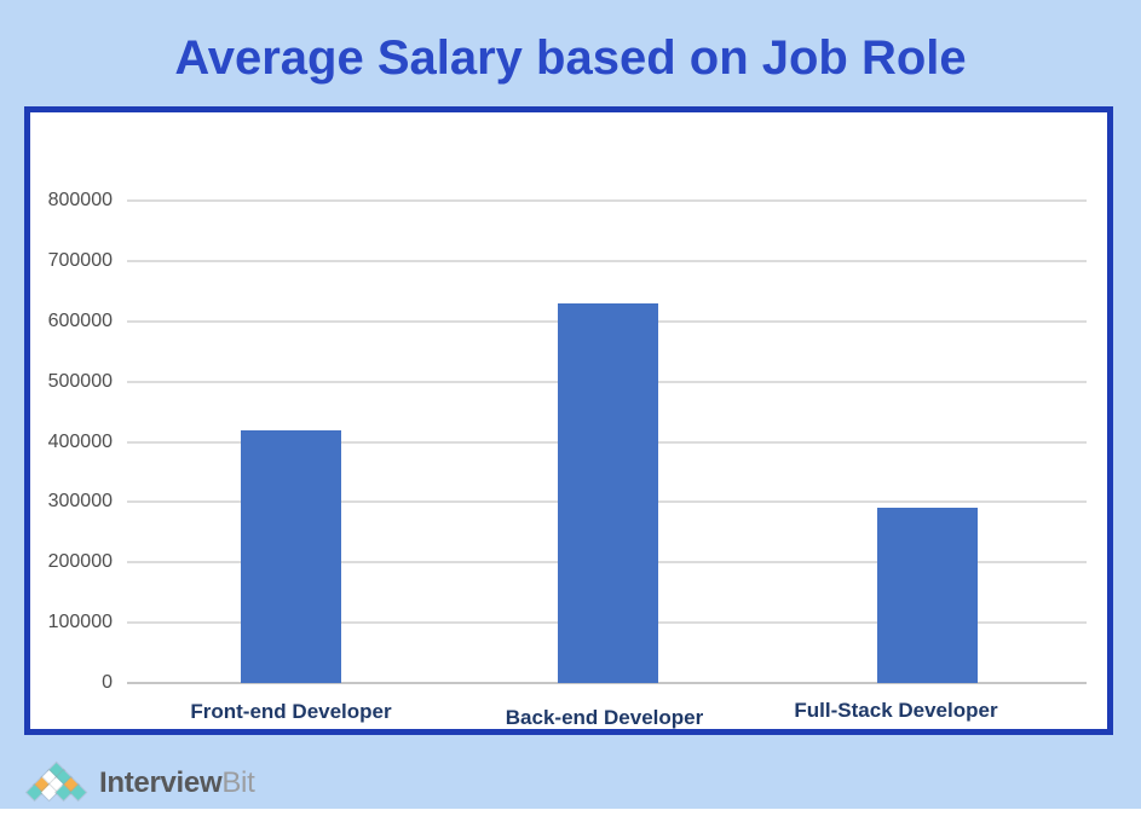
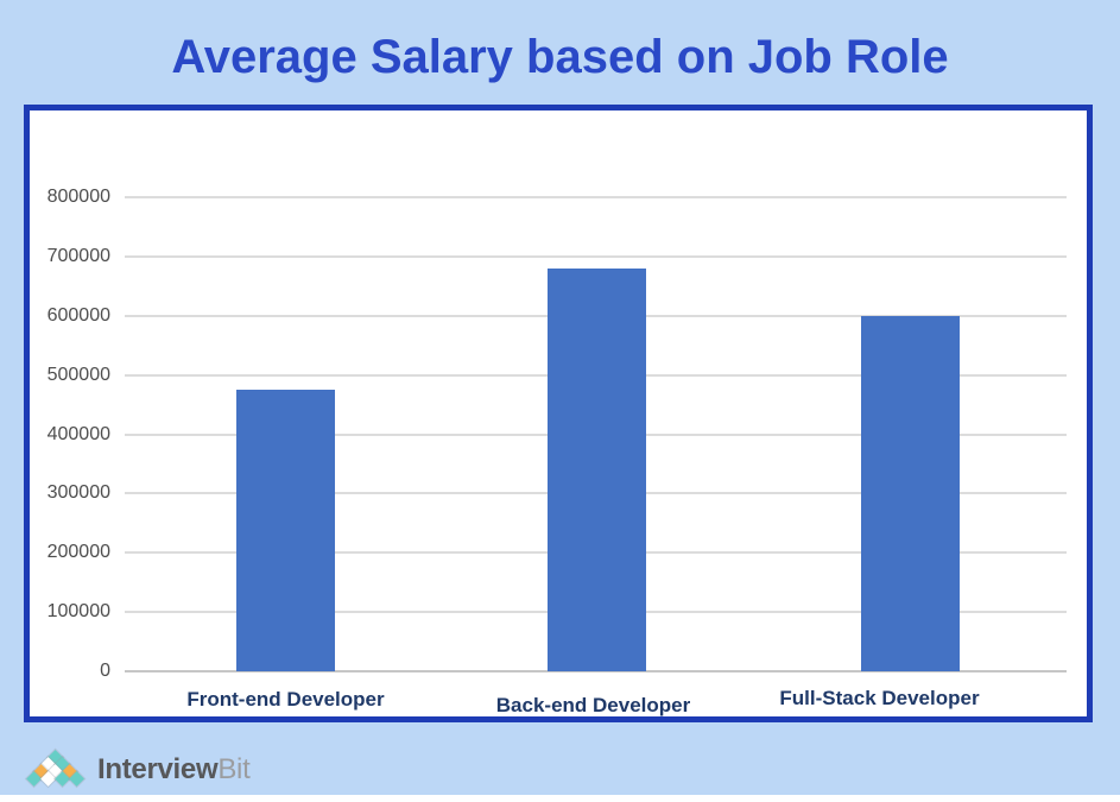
Front-end Developer: 420000 -> 480000
Back-end Developer: 630000 -> 680000
Full-Stack Developer: 290000 -> 600000
